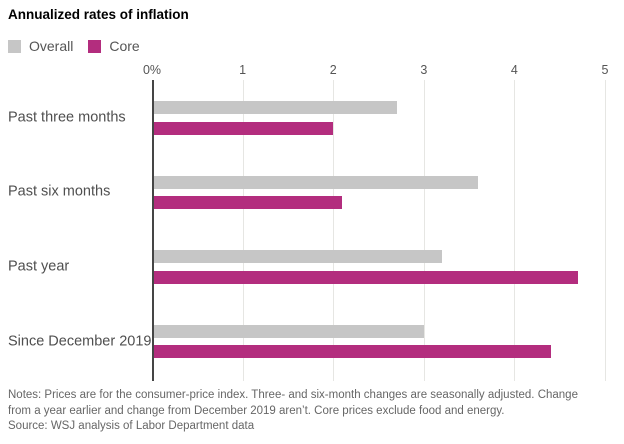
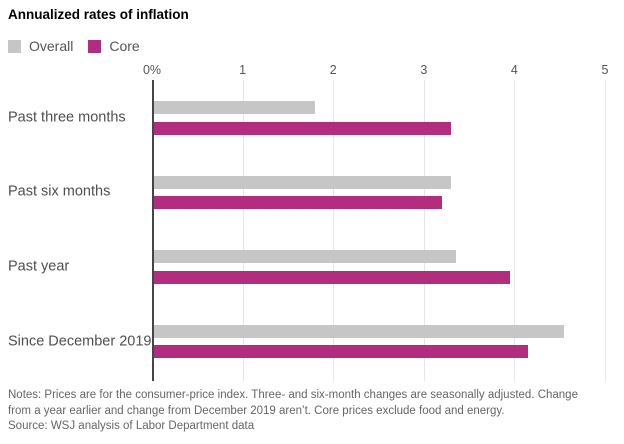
Overall/Past three months: 2.7 -> 1.8
Core/Past three months: 2.0 -> 3.3
Overall/Past six months: 3.6 -> 3.3
Core/Past six months: 2.1 -> 3.2
Overall/Past year: 3.2 -> 3.4
Core/Past year: 4.7 -> 4.0
Overall/Since December 2019: 3.0 -> 4.5
Core/Since December 2019: 4.4 -> 4.2
